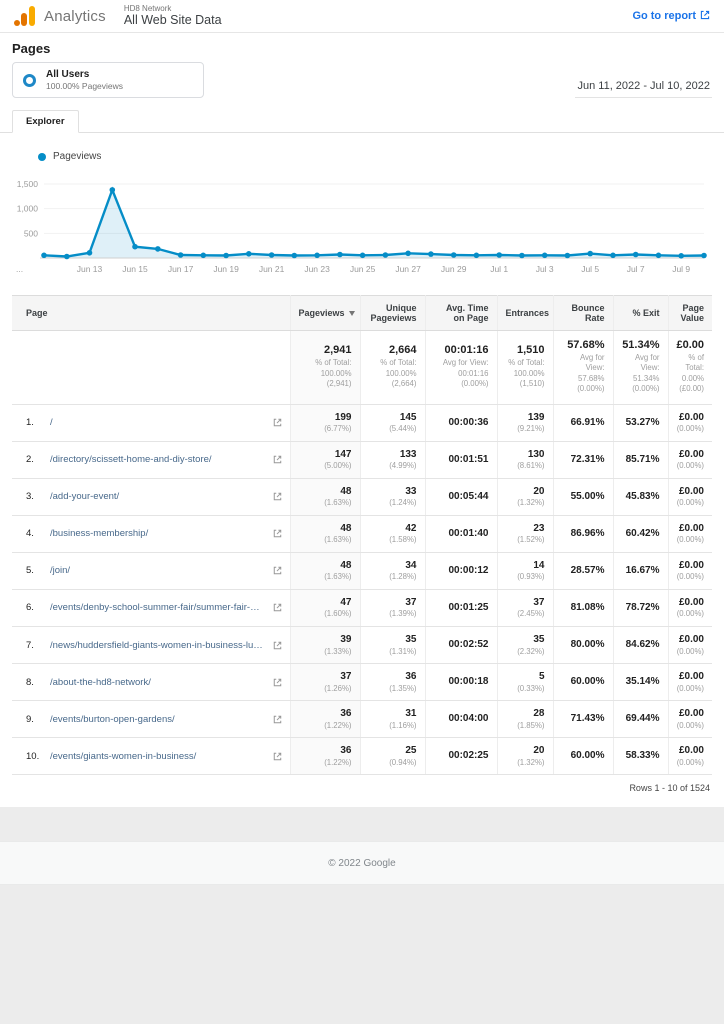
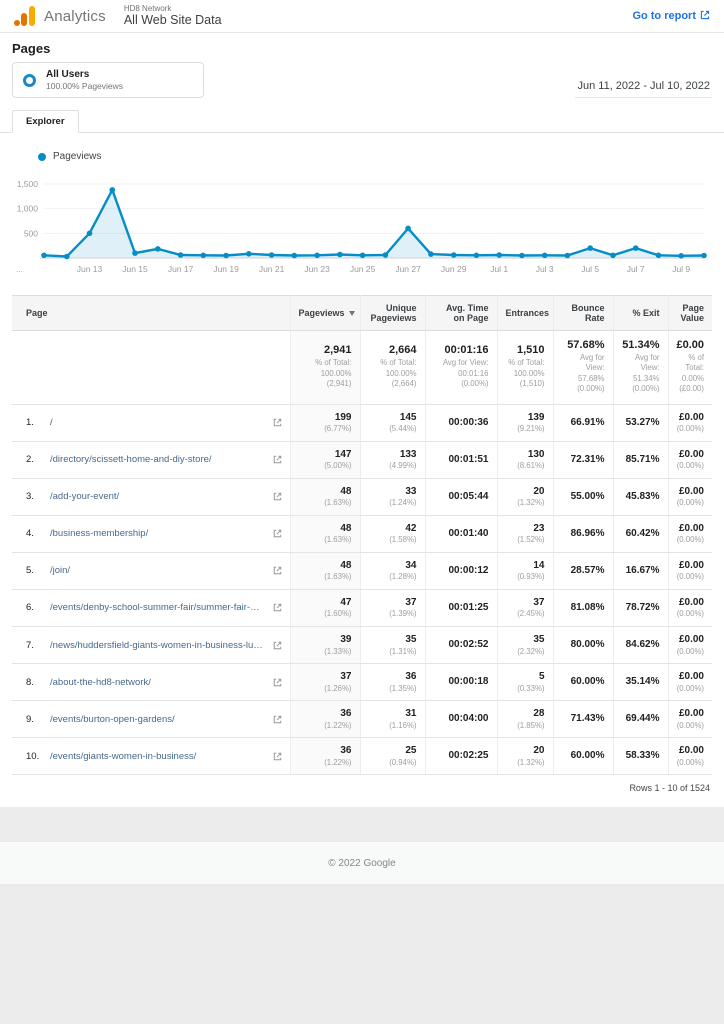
Jun 13: 100 -> 500
Jun 15: 200 -> 100
Jun 27: 100 -> 600
Jul 5: 100 -> 200
Jul 7: 100 -> 200
